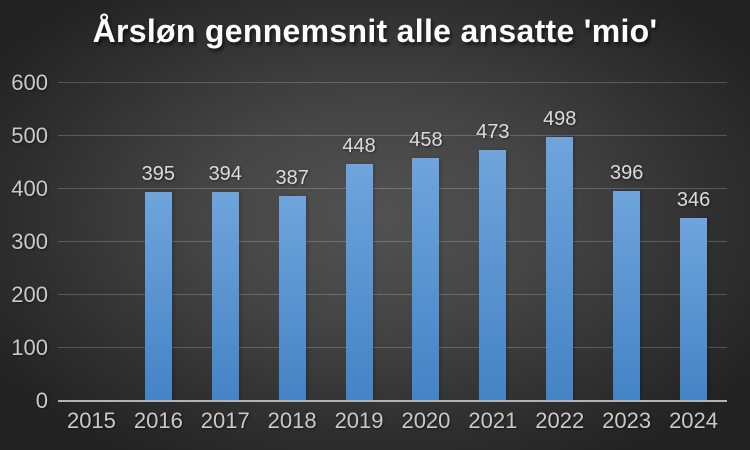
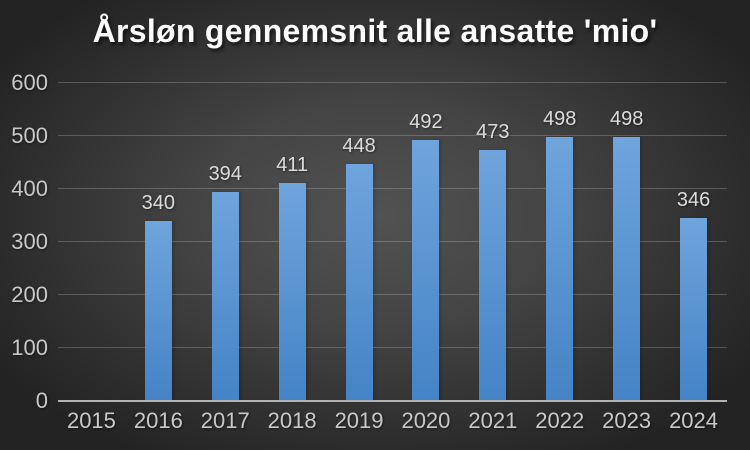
2016: 395 -> 340
2018: 387 -> 411
2020: 458 -> 492
2023: 396 -> 498
